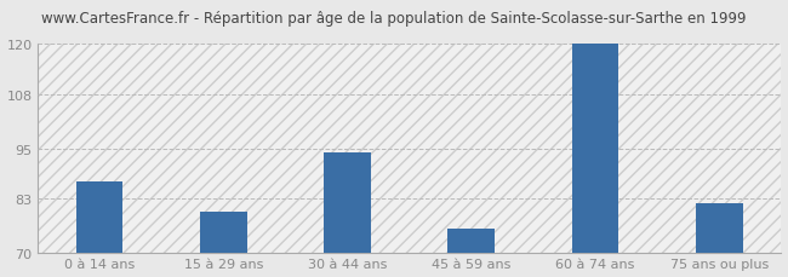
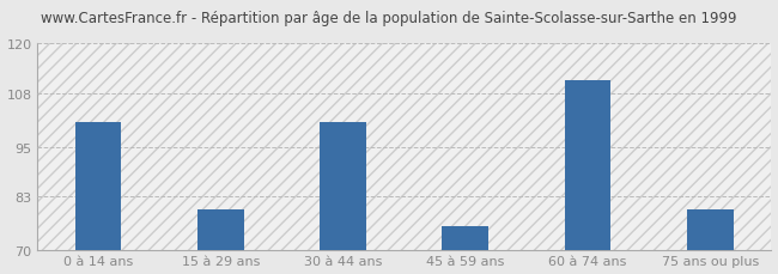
0 à 14 ans: 87 -> 101
30 à 44 ans: 94 -> 101
60 à 74 ans: 120 -> 111
75 ans ou plus: 82 -> 80
